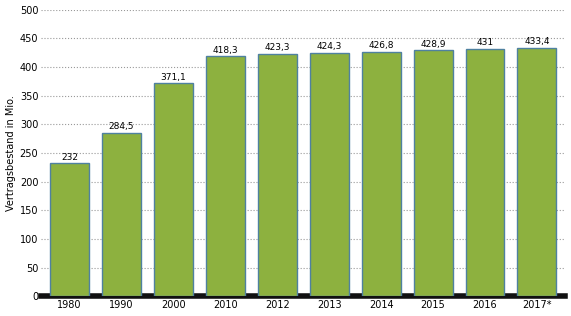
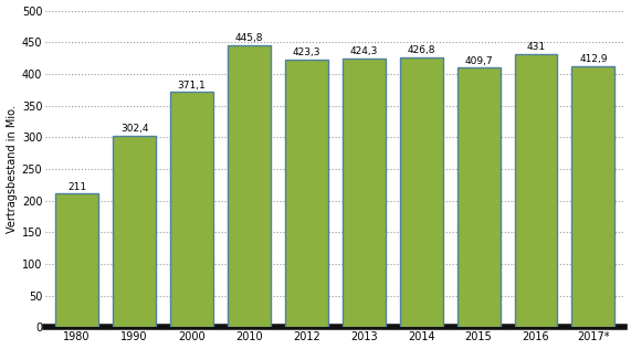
1980: 232 -> 211
1990: 284,5 -> 302,4
2010: 418,3 -> 445,8
2015: 428,9 -> 409,7
2017*: 433,4 -> 412,9
